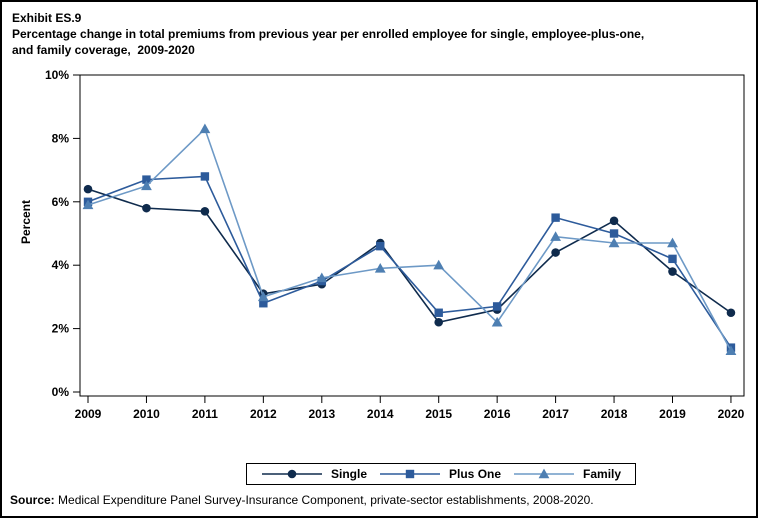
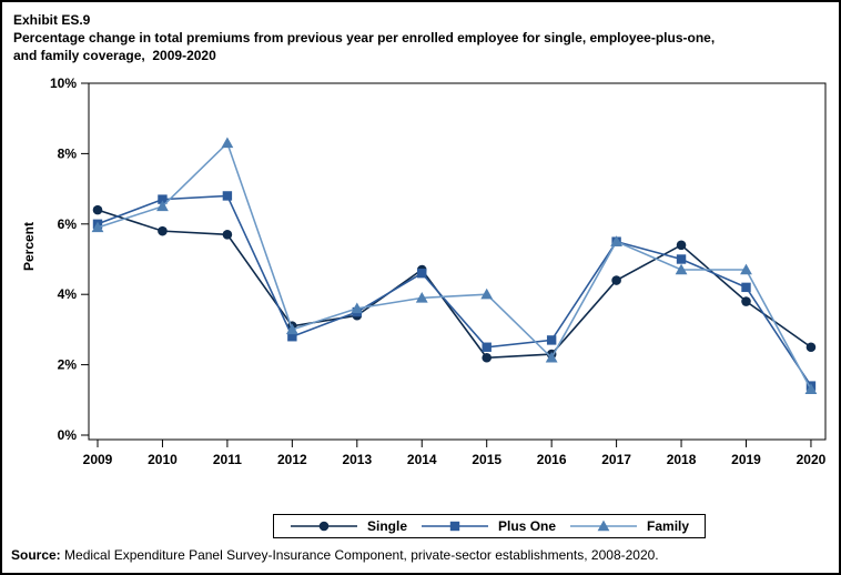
Single/2016: 2.6% -> 2.3%
Family/2017: 4.9% -> 5.5%
